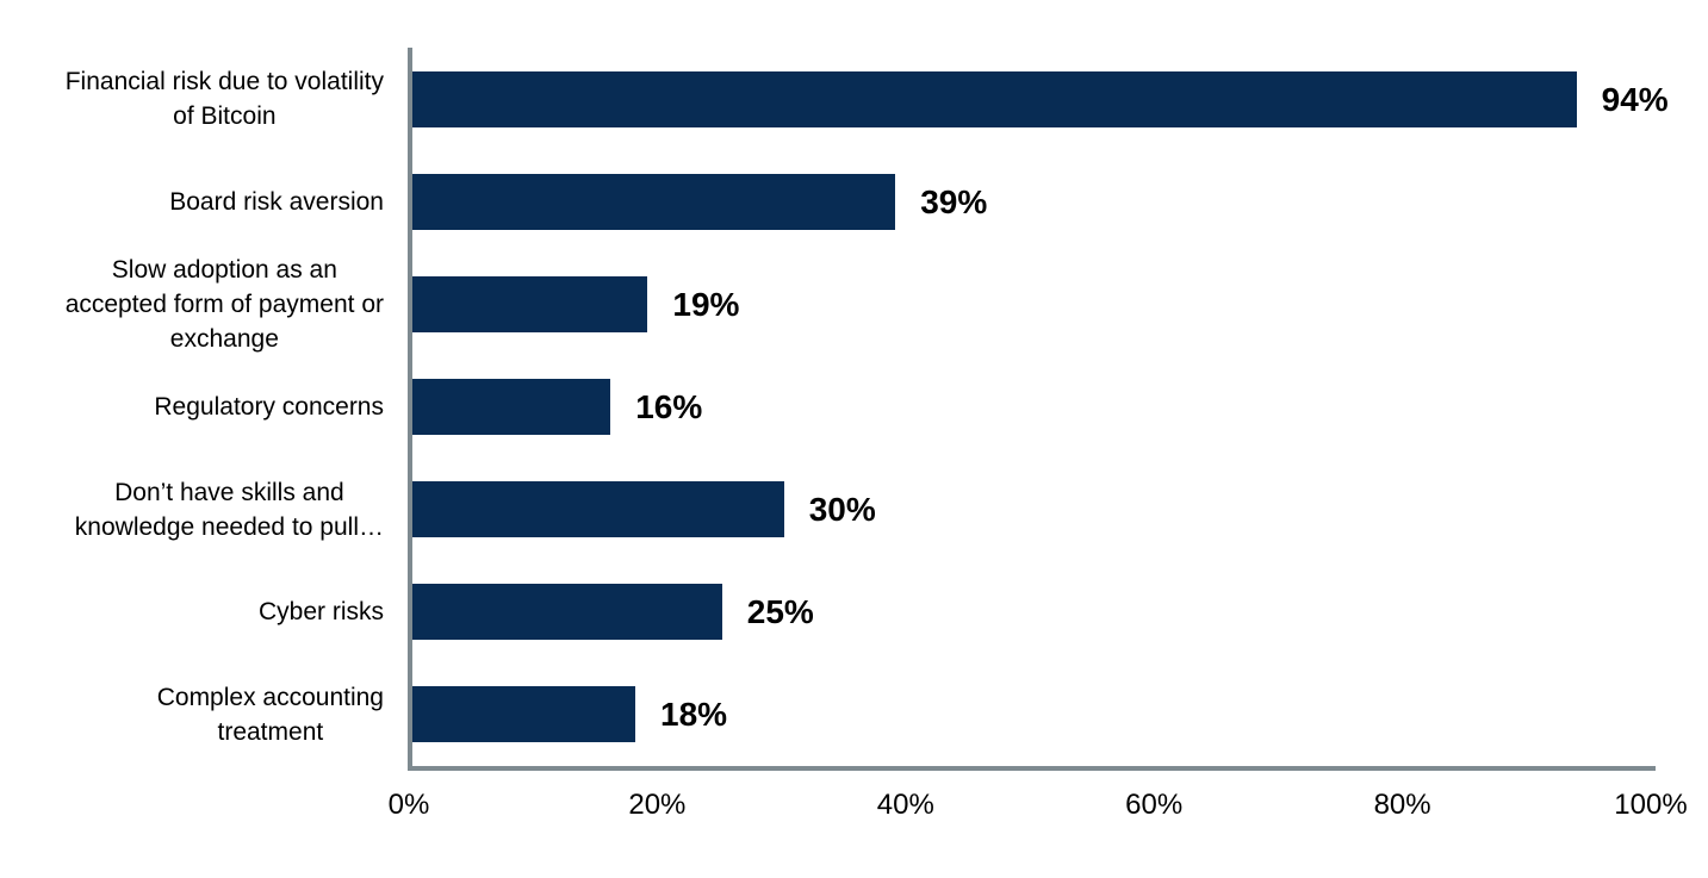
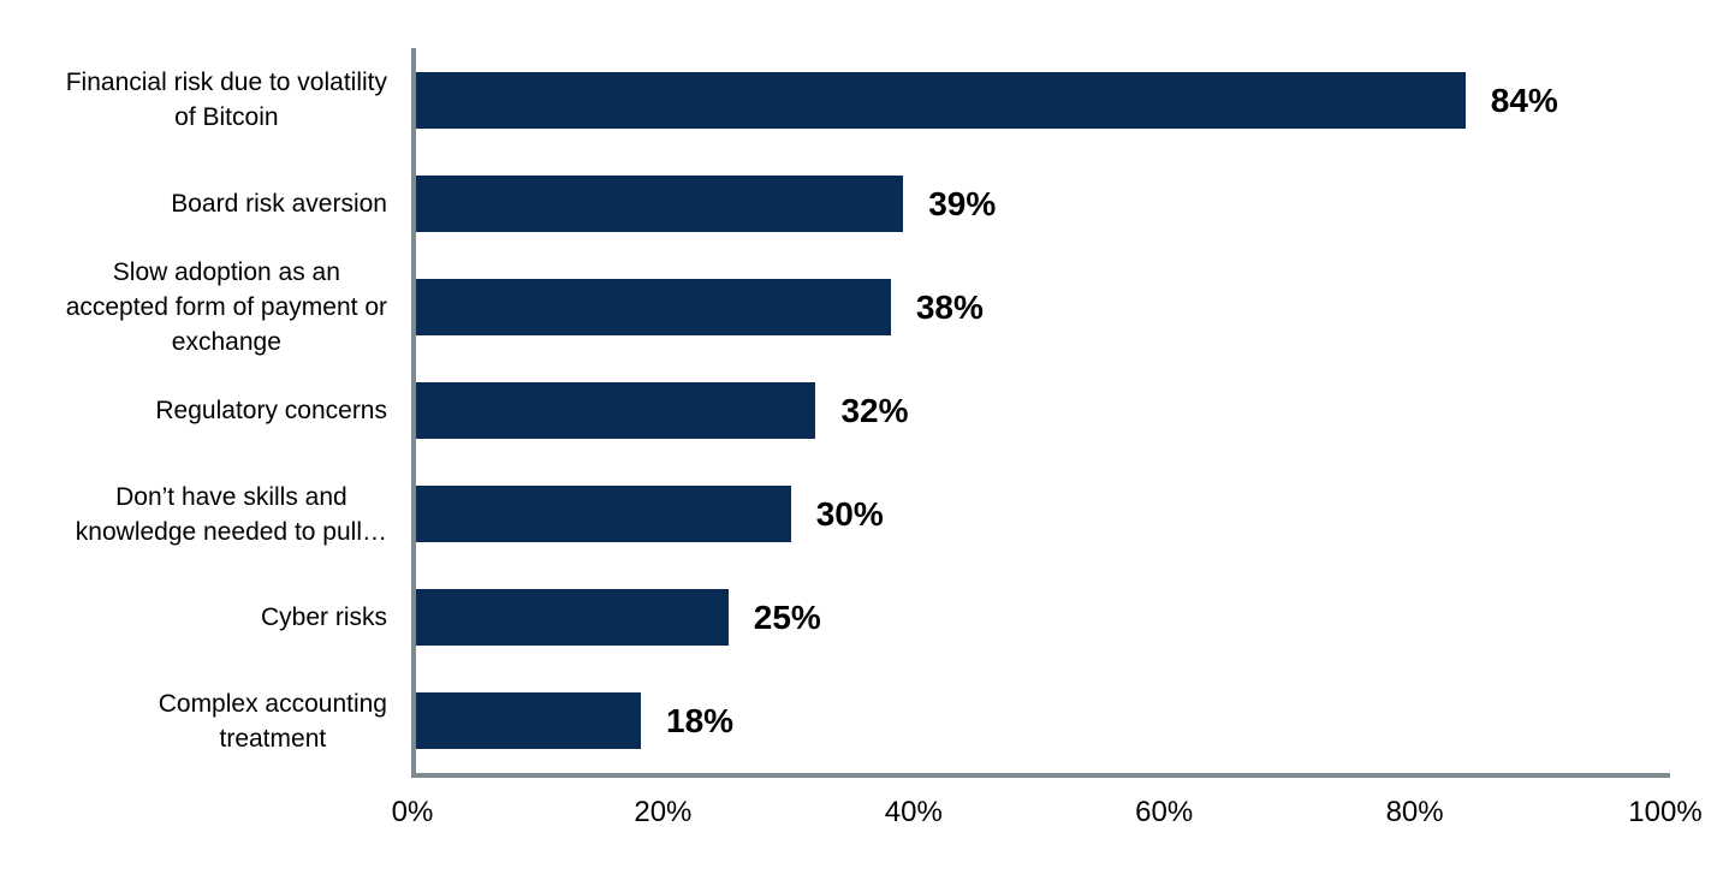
Financial risk due to volatility of Bitcoin: 94% -> 84%
Slow adoption as an accepted form of payment or exchange: 19% -> 38%
Regulatory concerns: 16% -> 32%
